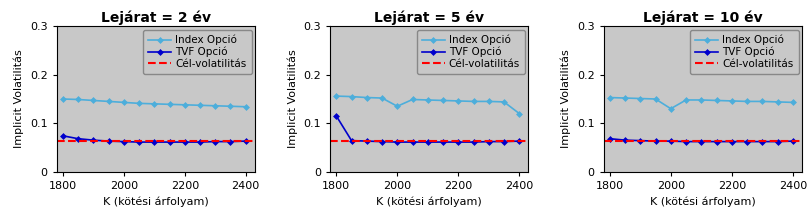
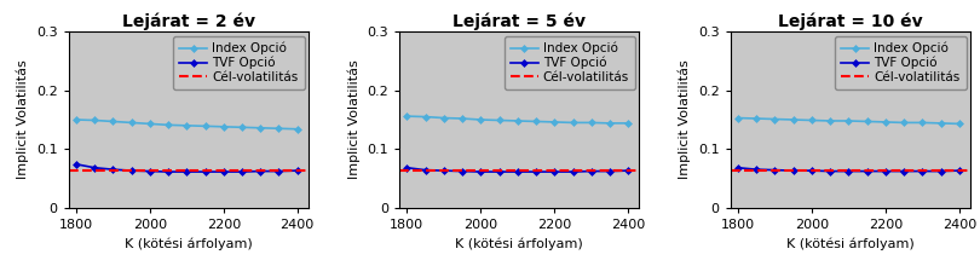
Lejárat = 5 év/TVF Opció/1800: 0.115 -> 0.068
Lejárat = 5 év/Index Opció/2000: 0.135 -> 0.150
Lejárat = 5 év/Index Opció/2400: 0.120 -> 0.144
Lejárat = 10 év/Index Opció/2000: 0.130 -> 0.149
